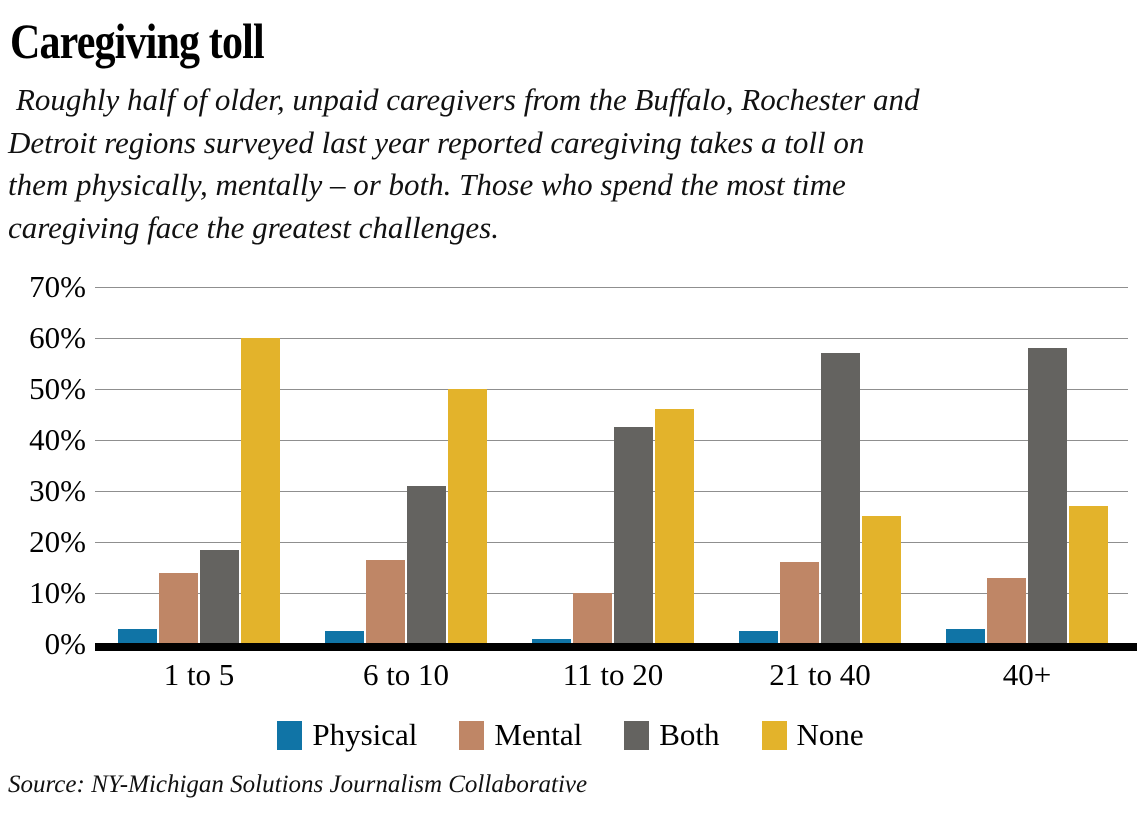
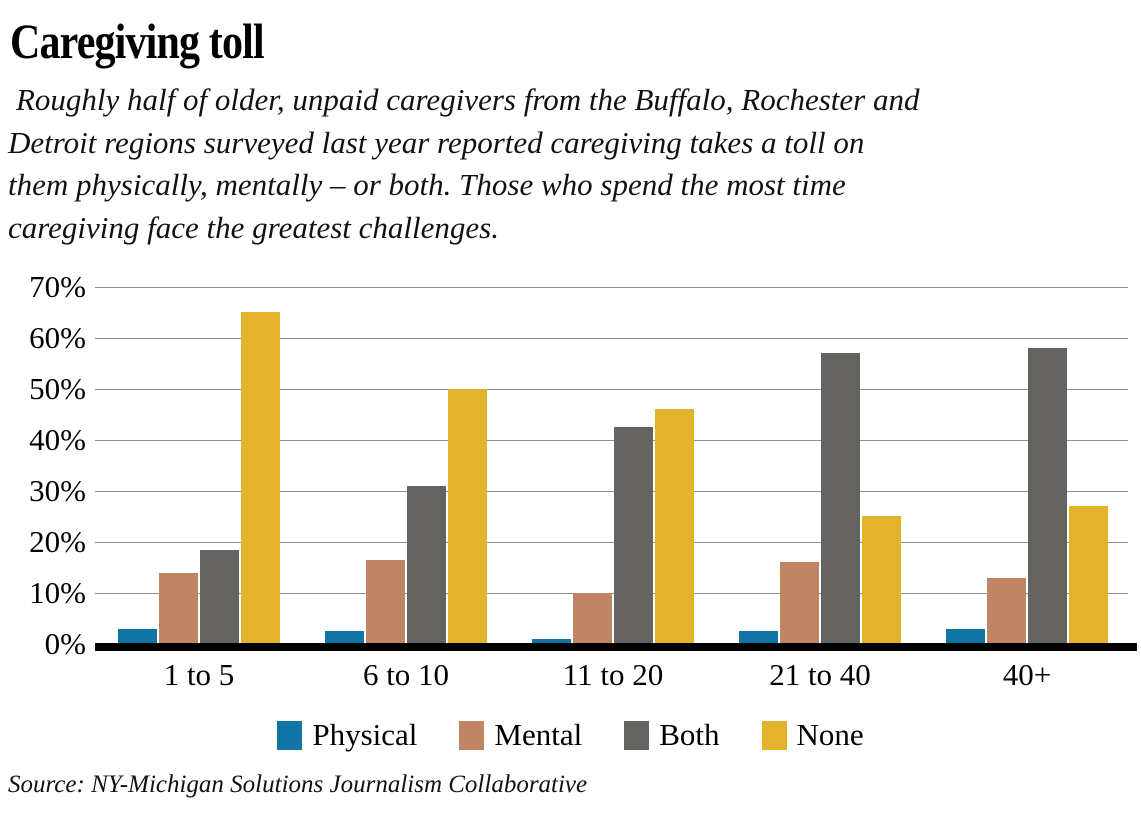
None/1 to 5: 60% -> 65%
